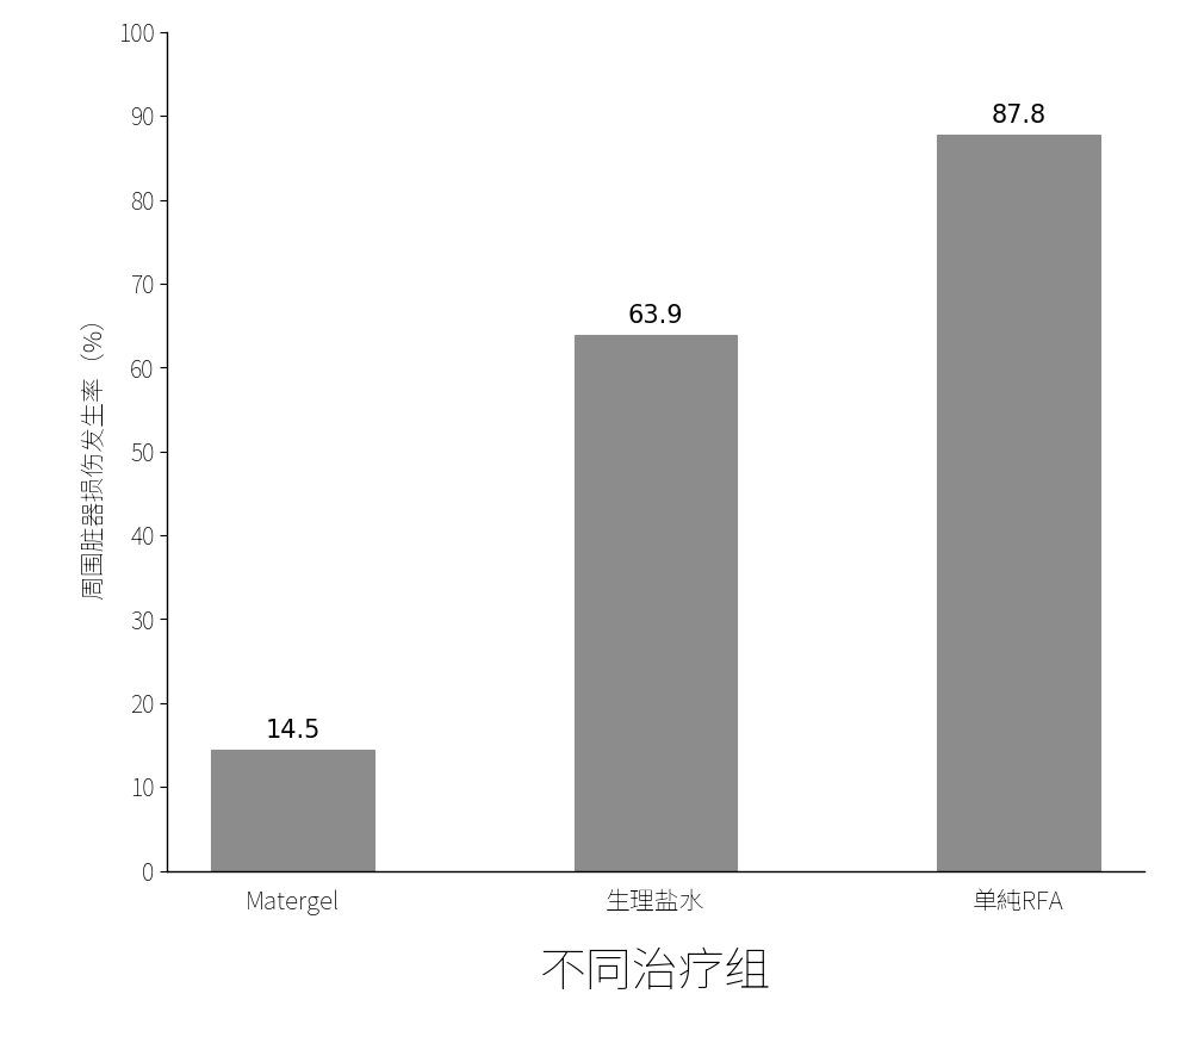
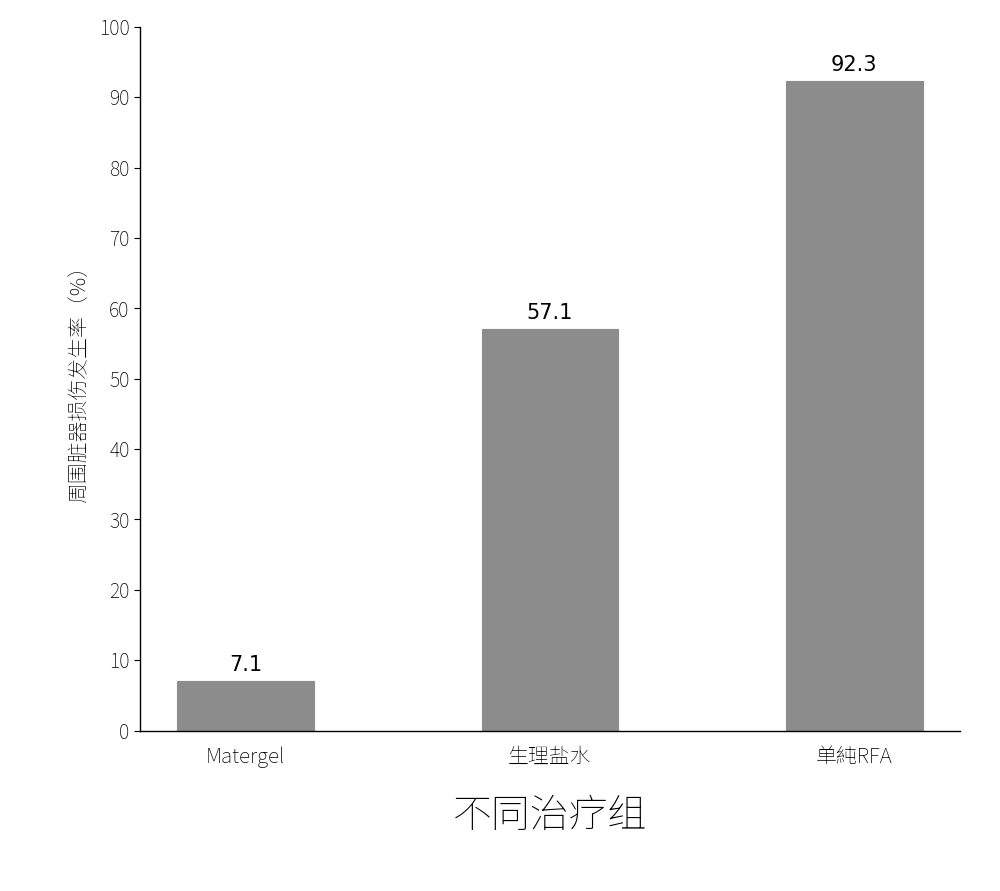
Matergel: 14.5 -> 7.1
生理盐水: 63.9 -> 57.1
单純RFA: 87.8 -> 92.3
